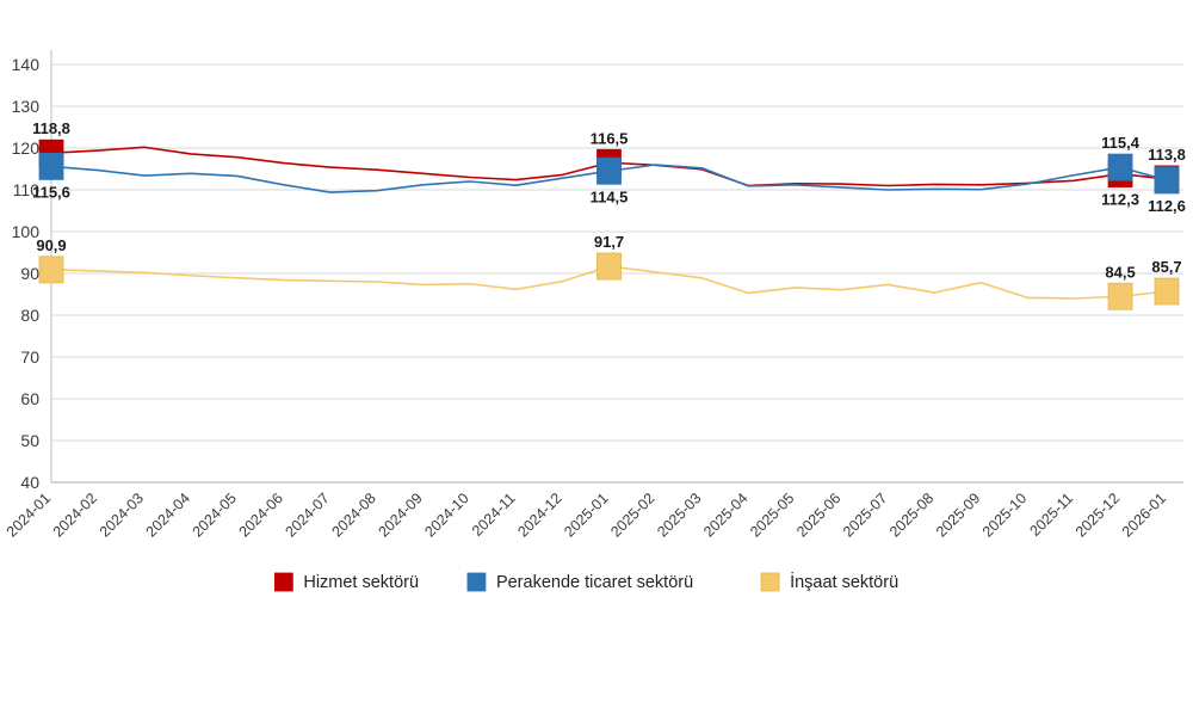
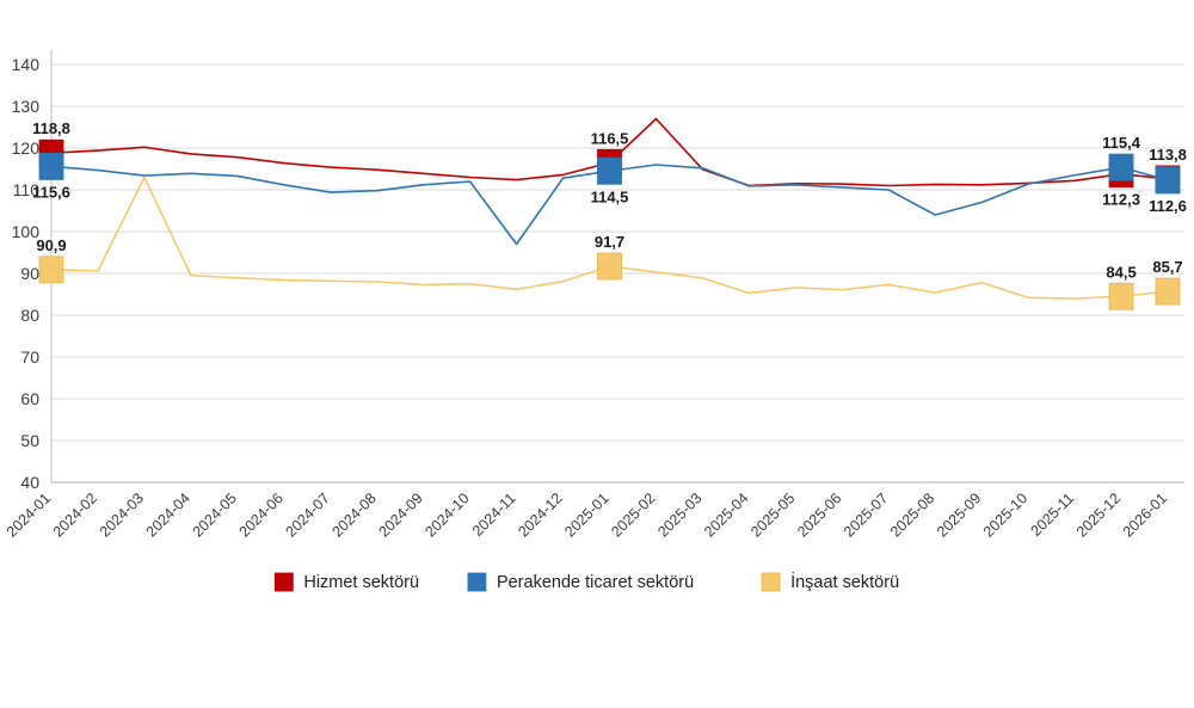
İnşaat sektörü/2024-03: 90 -> 113
Perakende ticaret sektörü/2024-11: 111 -> 97
Hizmet sektörü/2025-02: 116 -> 127
Perakende ticaret sektörü/2025-08: 110 -> 104
Perakende ticaret sektörü/2025-09: 110 -> 107
